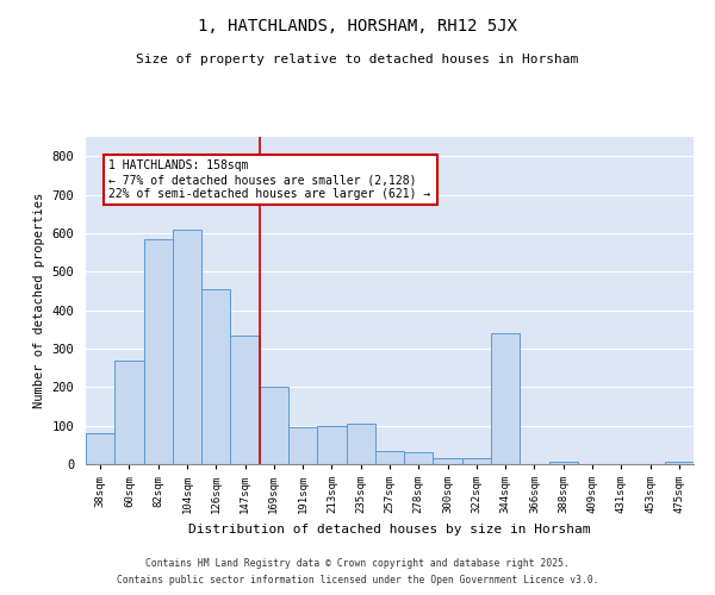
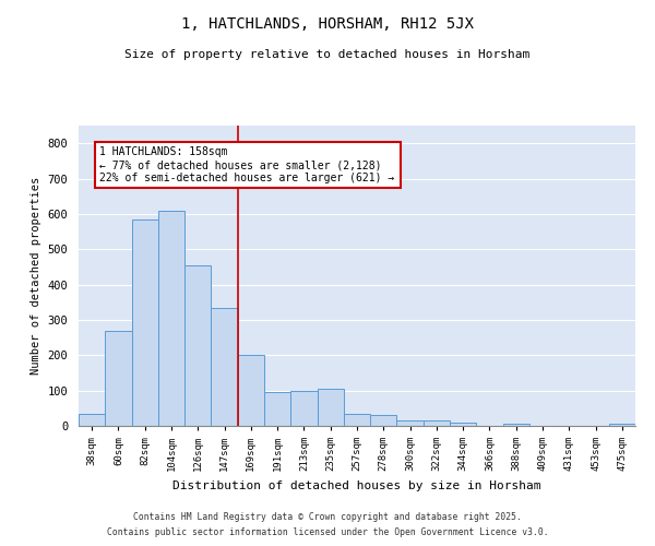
38sqm: 80 -> 35
344sqm: 340 -> 10
